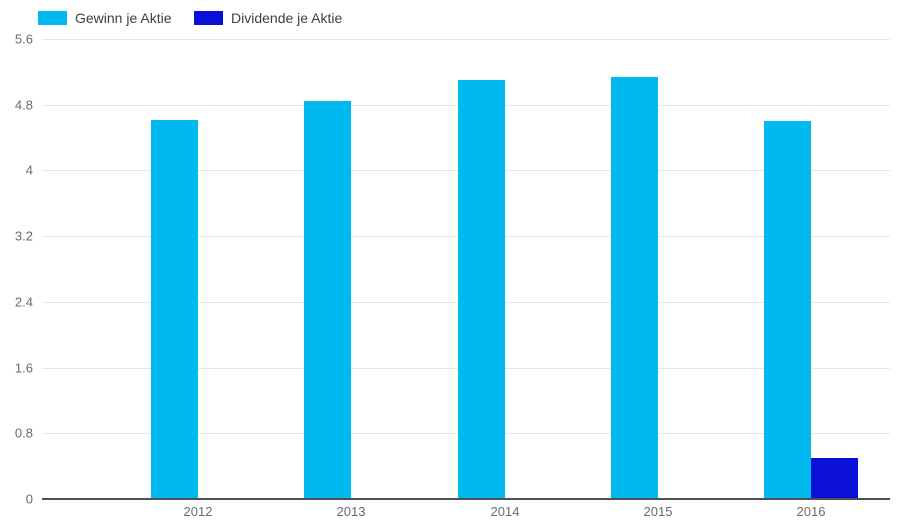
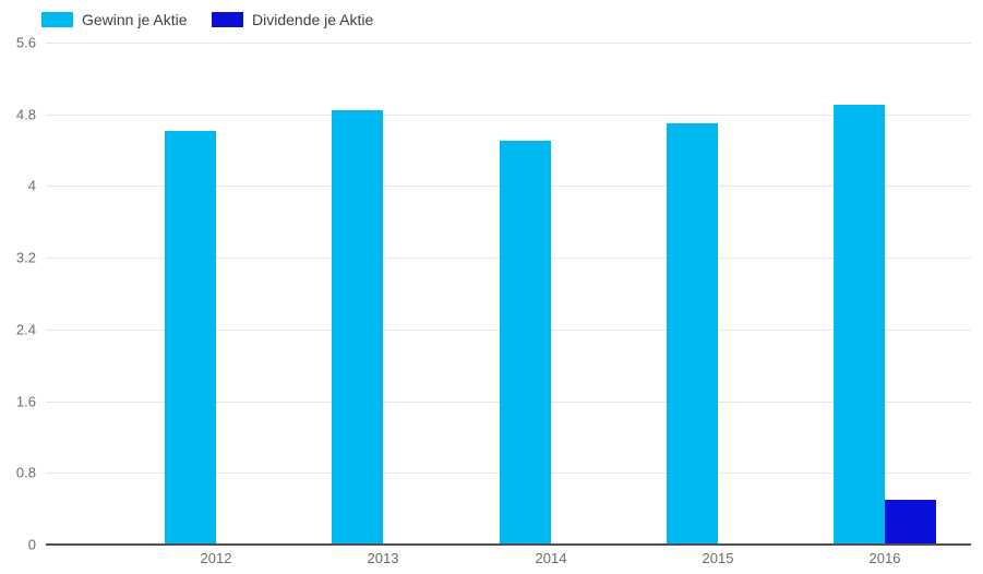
Gewinn je Aktie/2014: 5.1 -> 4.5
Gewinn je Aktie/2015: 5.1 -> 4.7
Gewinn je Aktie/2016: 4.6 -> 4.9
